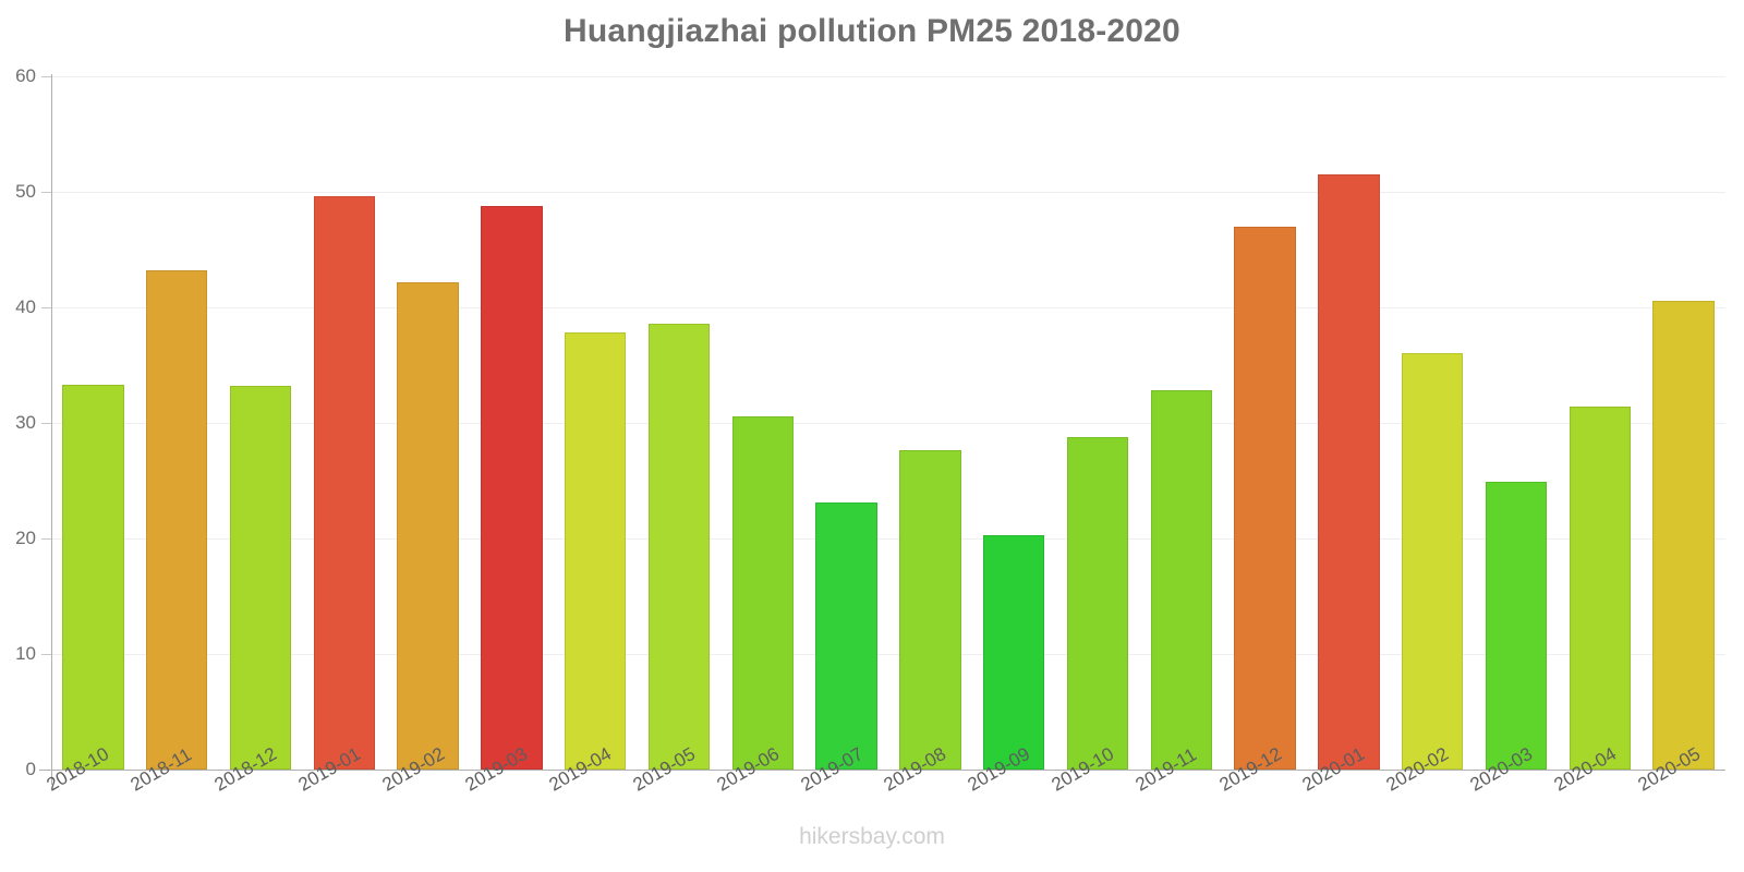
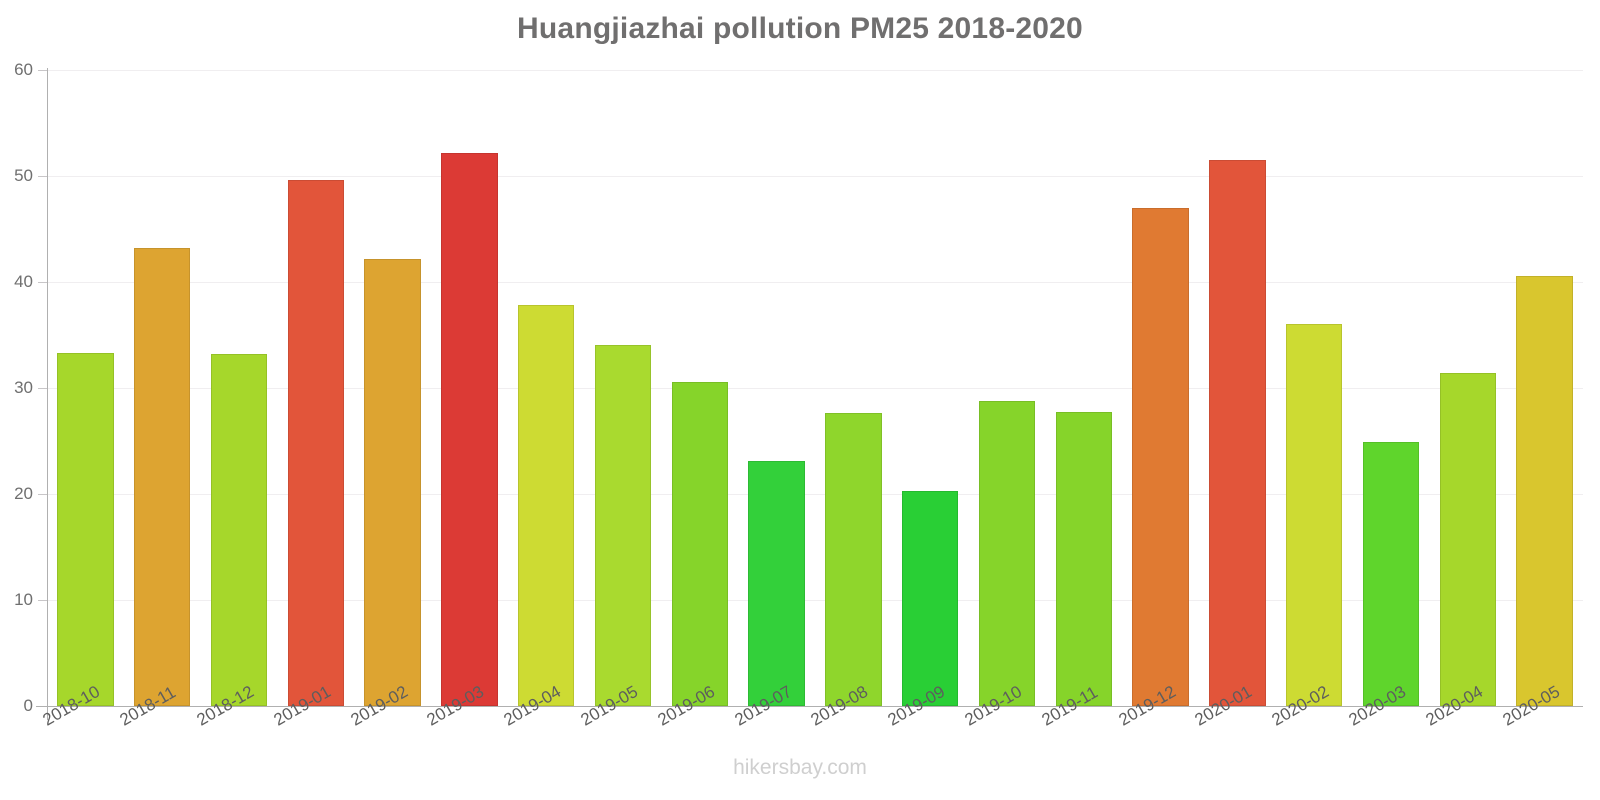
2019-03: 48.8 -> 52.2
2019-05: 38.6 -> 34.1
2019-11: 32.8 -> 27.7
